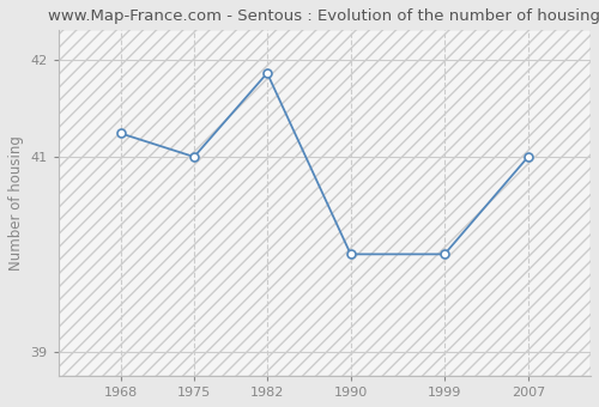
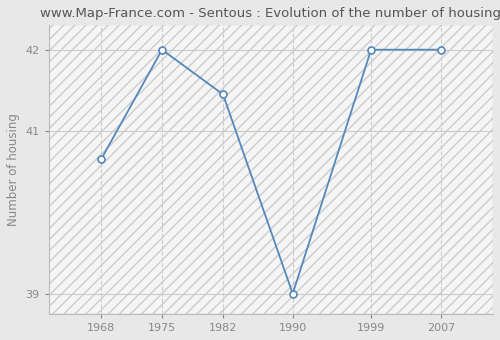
1968: 41.24 -> 40.65
1975: 41.00 -> 42.00
1982: 41.86 -> 41.45
1990: 40.00 -> 39.00
1999: 40.00 -> 42.00
2007: 41.00 -> 42.00
